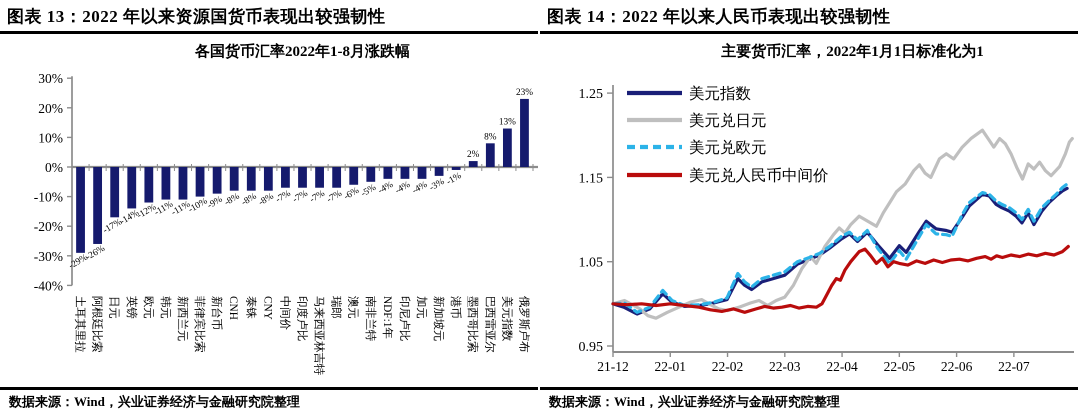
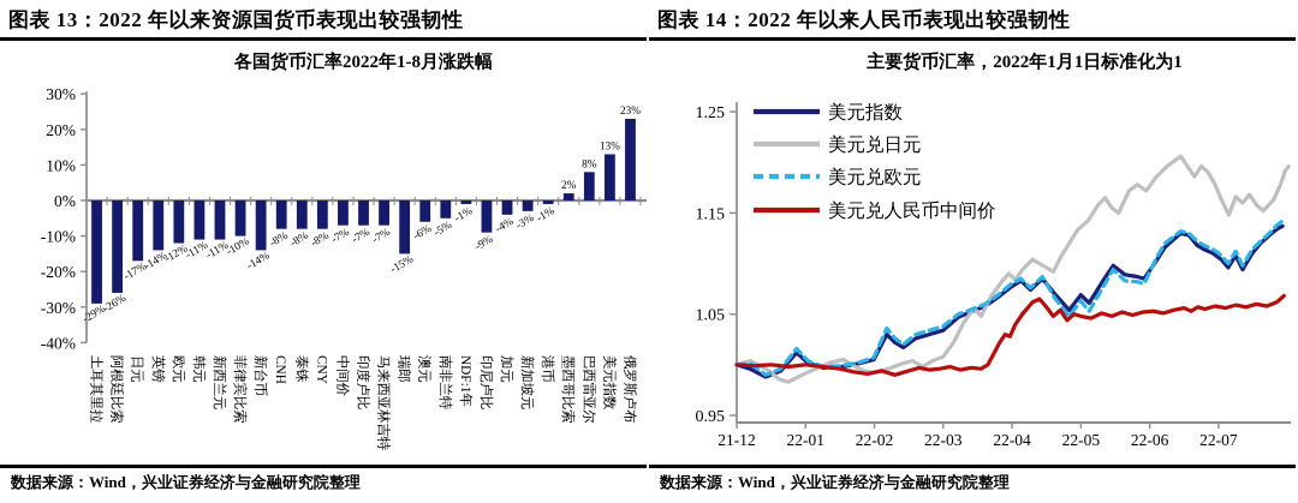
各国货币汇率2022年1-8月涨跌幅/新台币: -9% -> -14%
各国货币汇率2022年1-8月涨跌幅/瑞郎: -7% -> -15%
各国货币汇率2022年1-8月涨跌幅/NDF:1年: -4% -> -1%
各国货币汇率2022年1-8月涨跌幅/印尼卢比: -4% -> -9%
